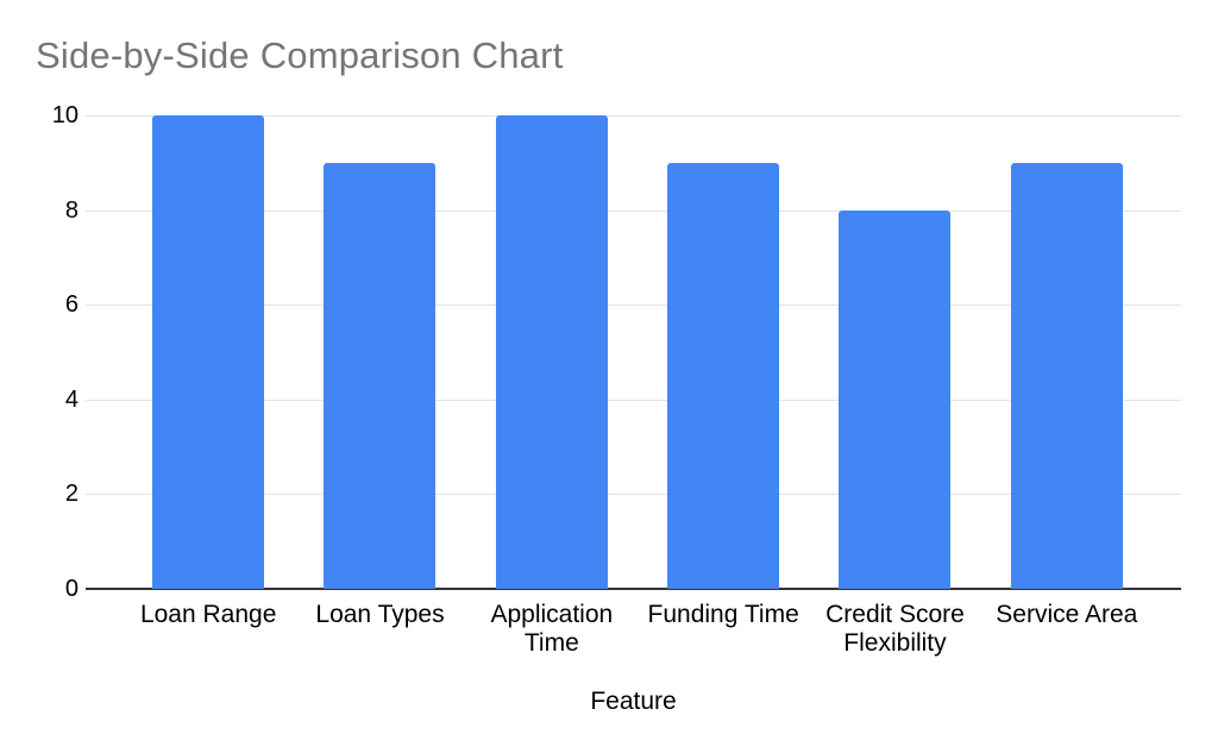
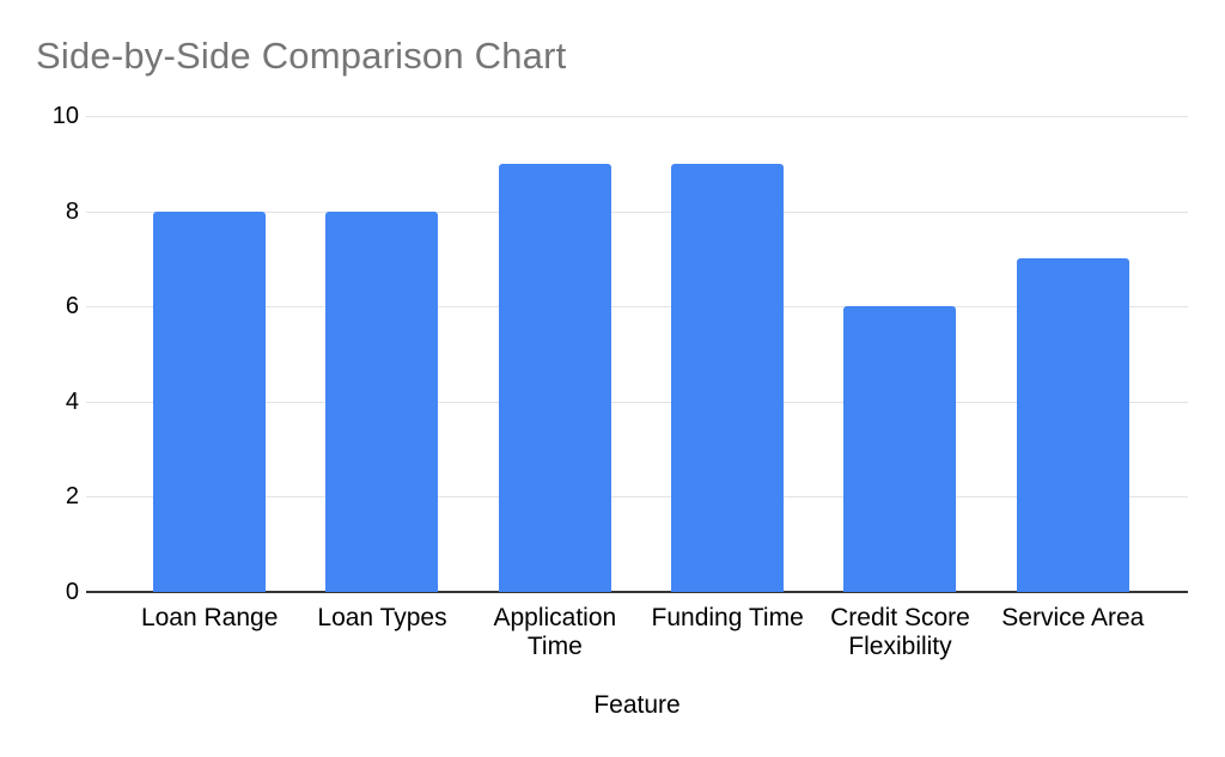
Loan Range: 10 -> 8
Loan Types: 9 -> 8
Application Time: 10 -> 9
Credit Score Flexibility: 8 -> 6
Service Area: 9 -> 7
